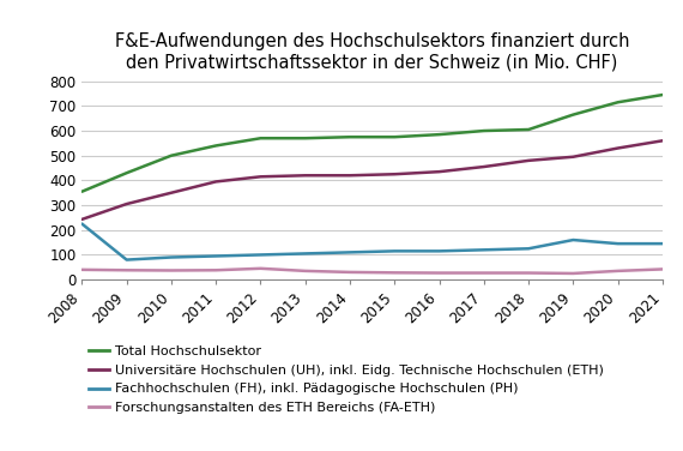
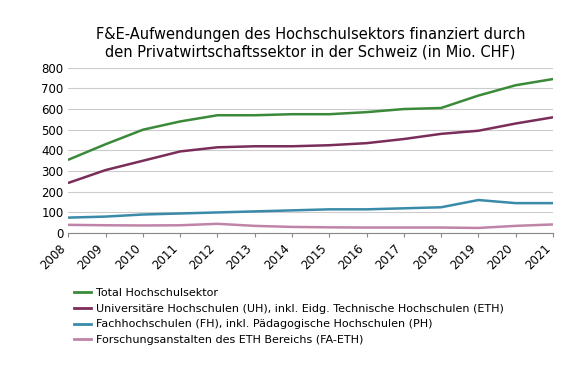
Fachhochschulen (FH), inkl. Pädagogische Hochschulen (PH)/2008: 225 -> 75
